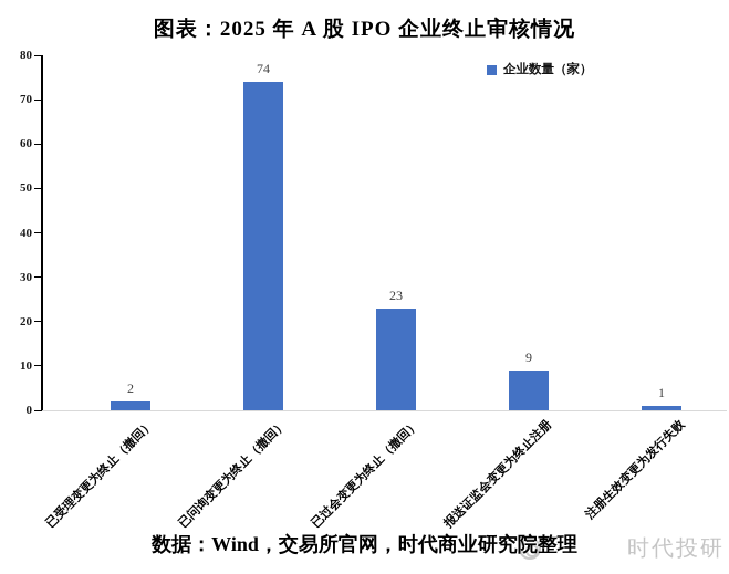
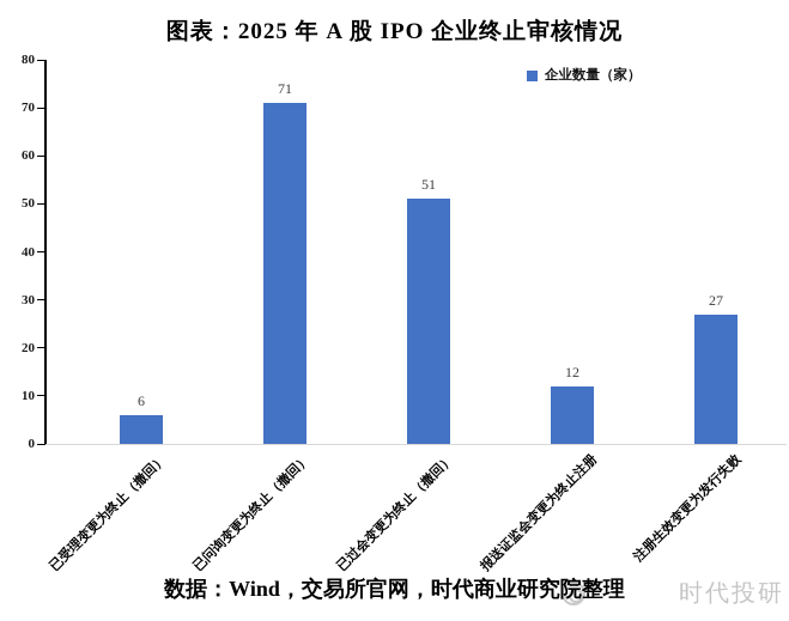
已受理变更为终止（撤回）: 2 -> 6
已问询变更为终止（撤回）: 74 -> 71
已过会变更为终止（撤回）: 23 -> 51
报送证监会变更为终止注册: 9 -> 12
注册生效变更为发行失败: 1 -> 27
